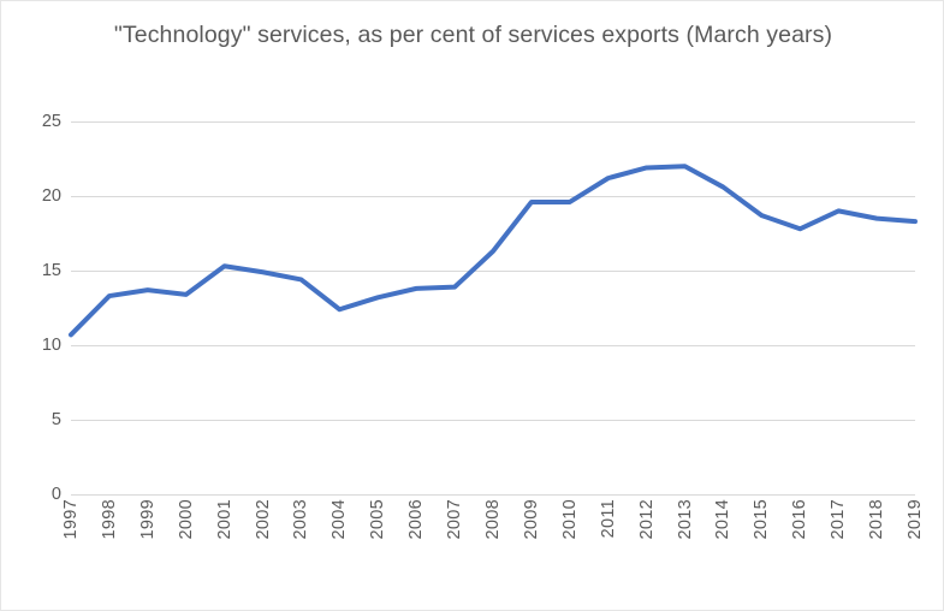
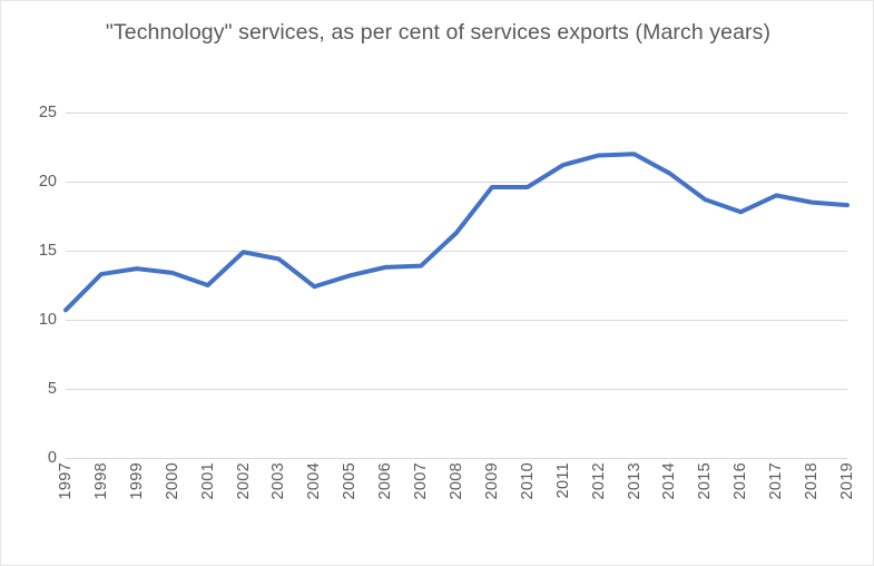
2001: 15.3 -> 12.5
